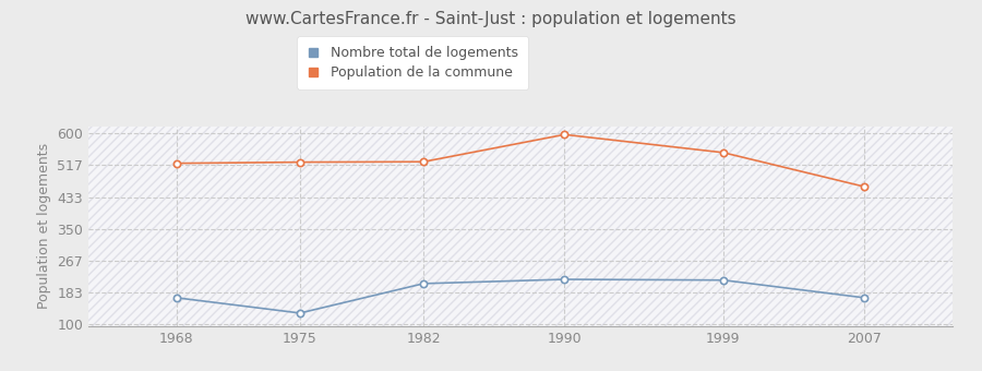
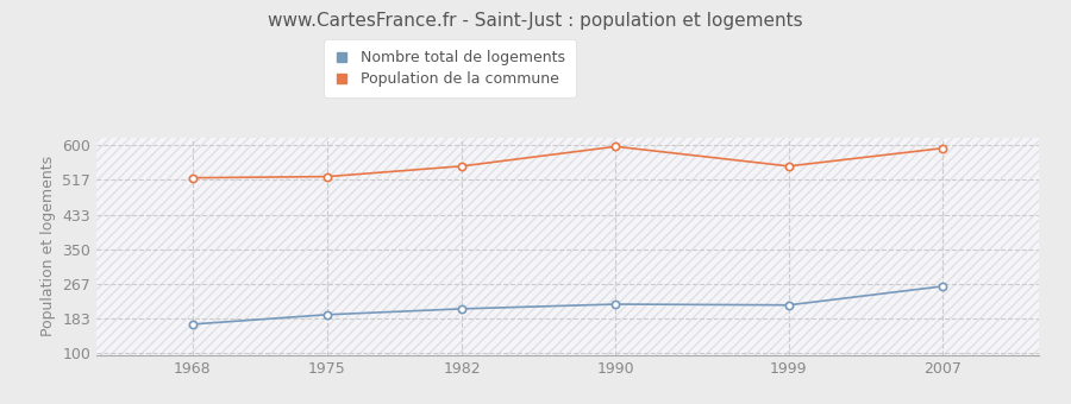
Nombre total de logements/1975: 130 -> 193
Population de la commune/1982: 525 -> 549
Nombre total de logements/2007: 170 -> 261
Population de la commune/2007: 460 -> 592
